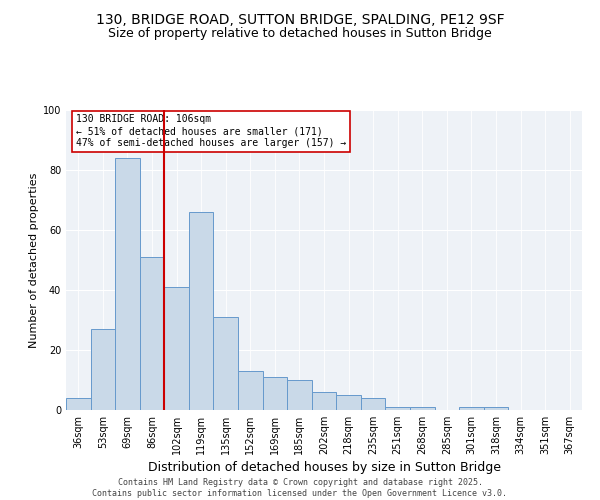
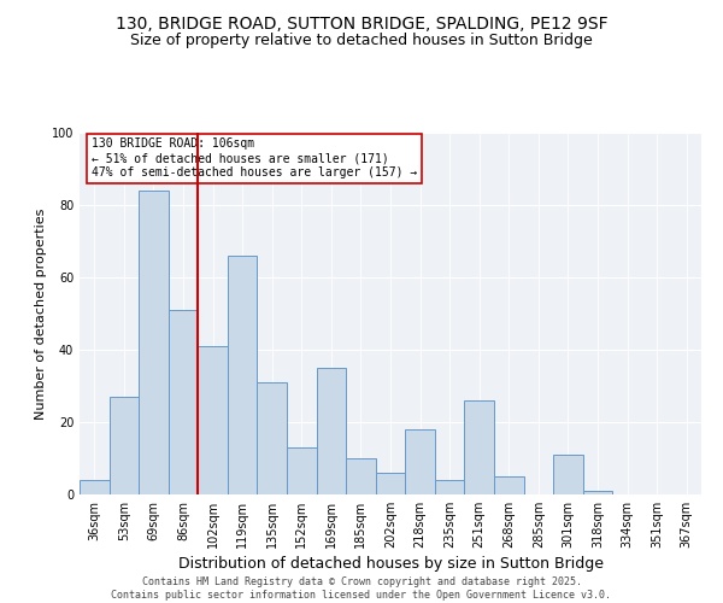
169sqm: 11 -> 35
218sqm: 5 -> 18
251sqm: 1 -> 26
268sqm: 1 -> 5
301sqm: 1 -> 11
